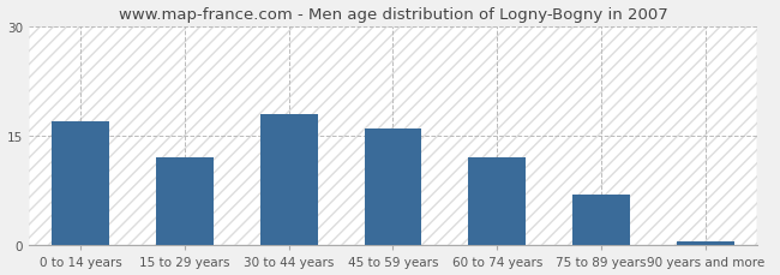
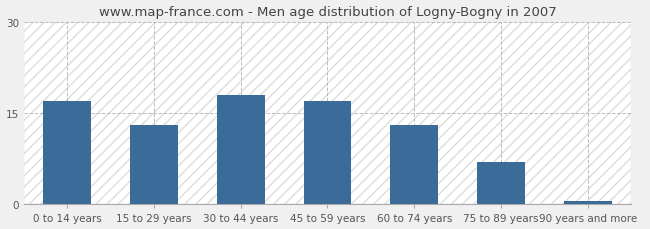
15 to 29 years: 12.0 -> 13.0
45 to 59 years: 16.0 -> 17.0
60 to 74 years: 12.0 -> 13.0
